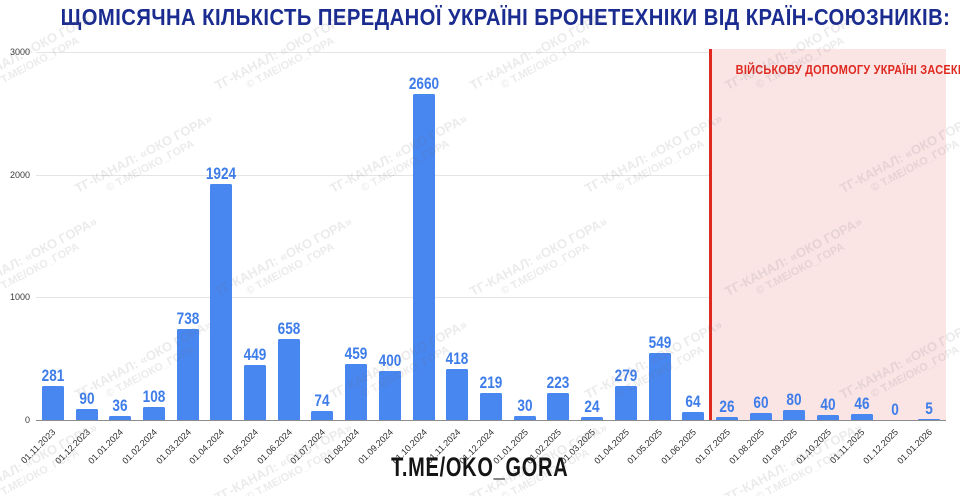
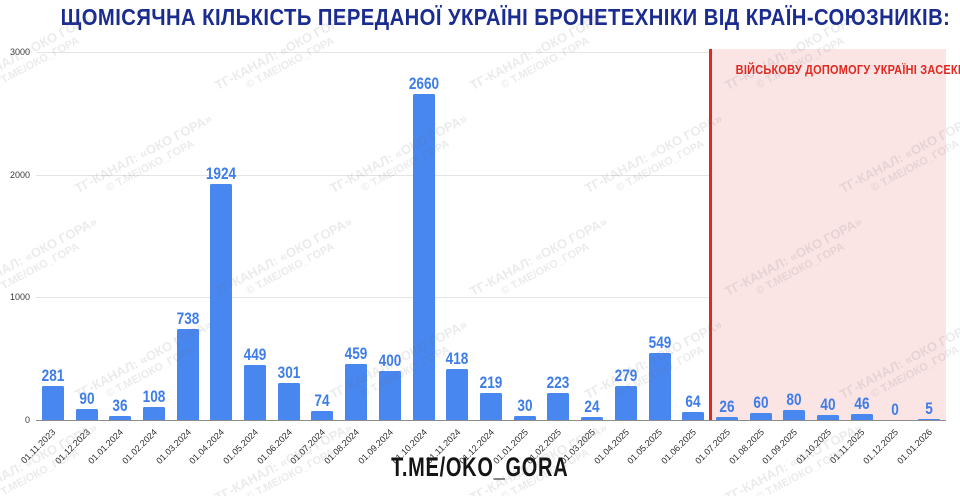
01.06.2024: 658 -> 301
